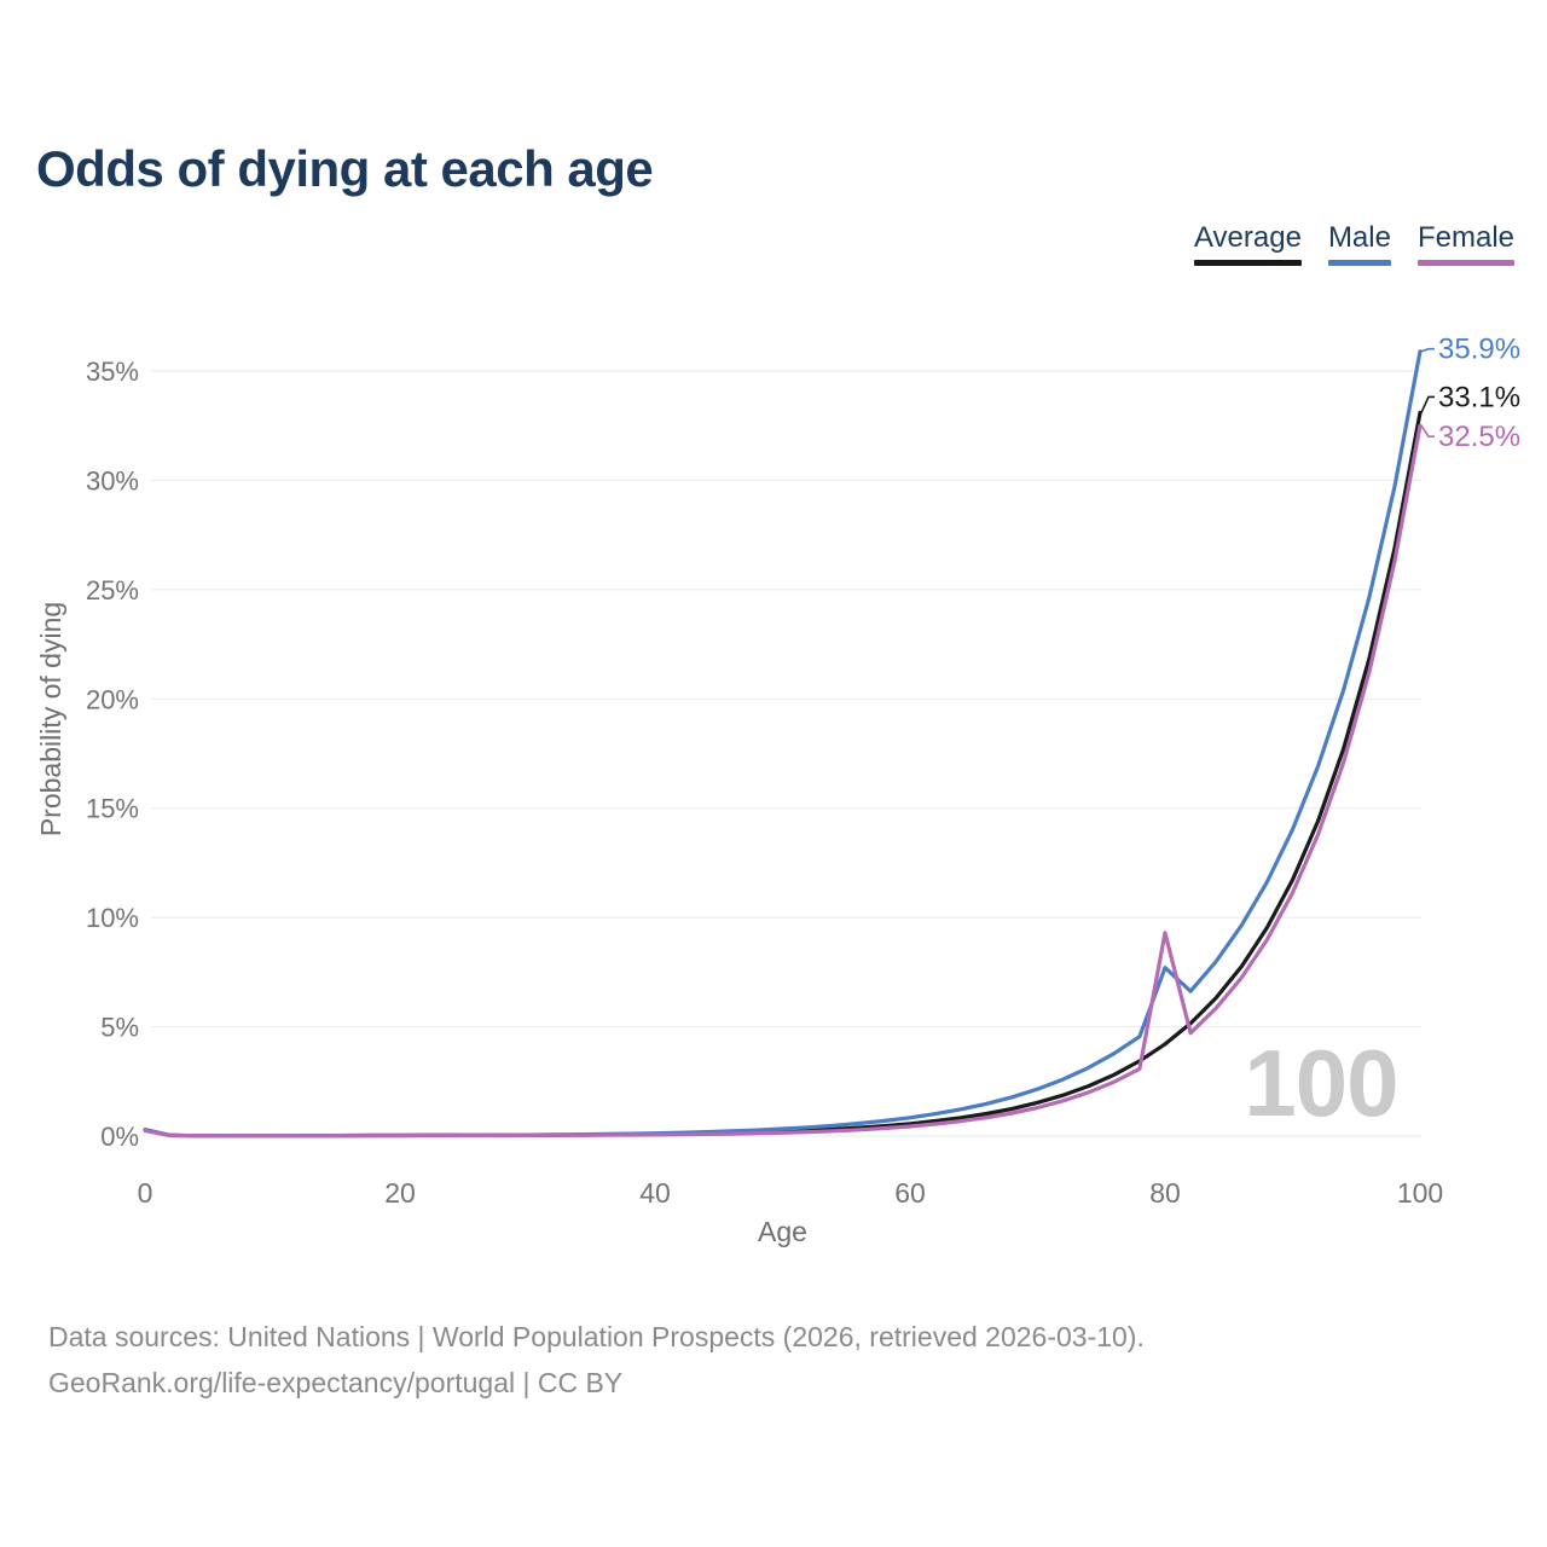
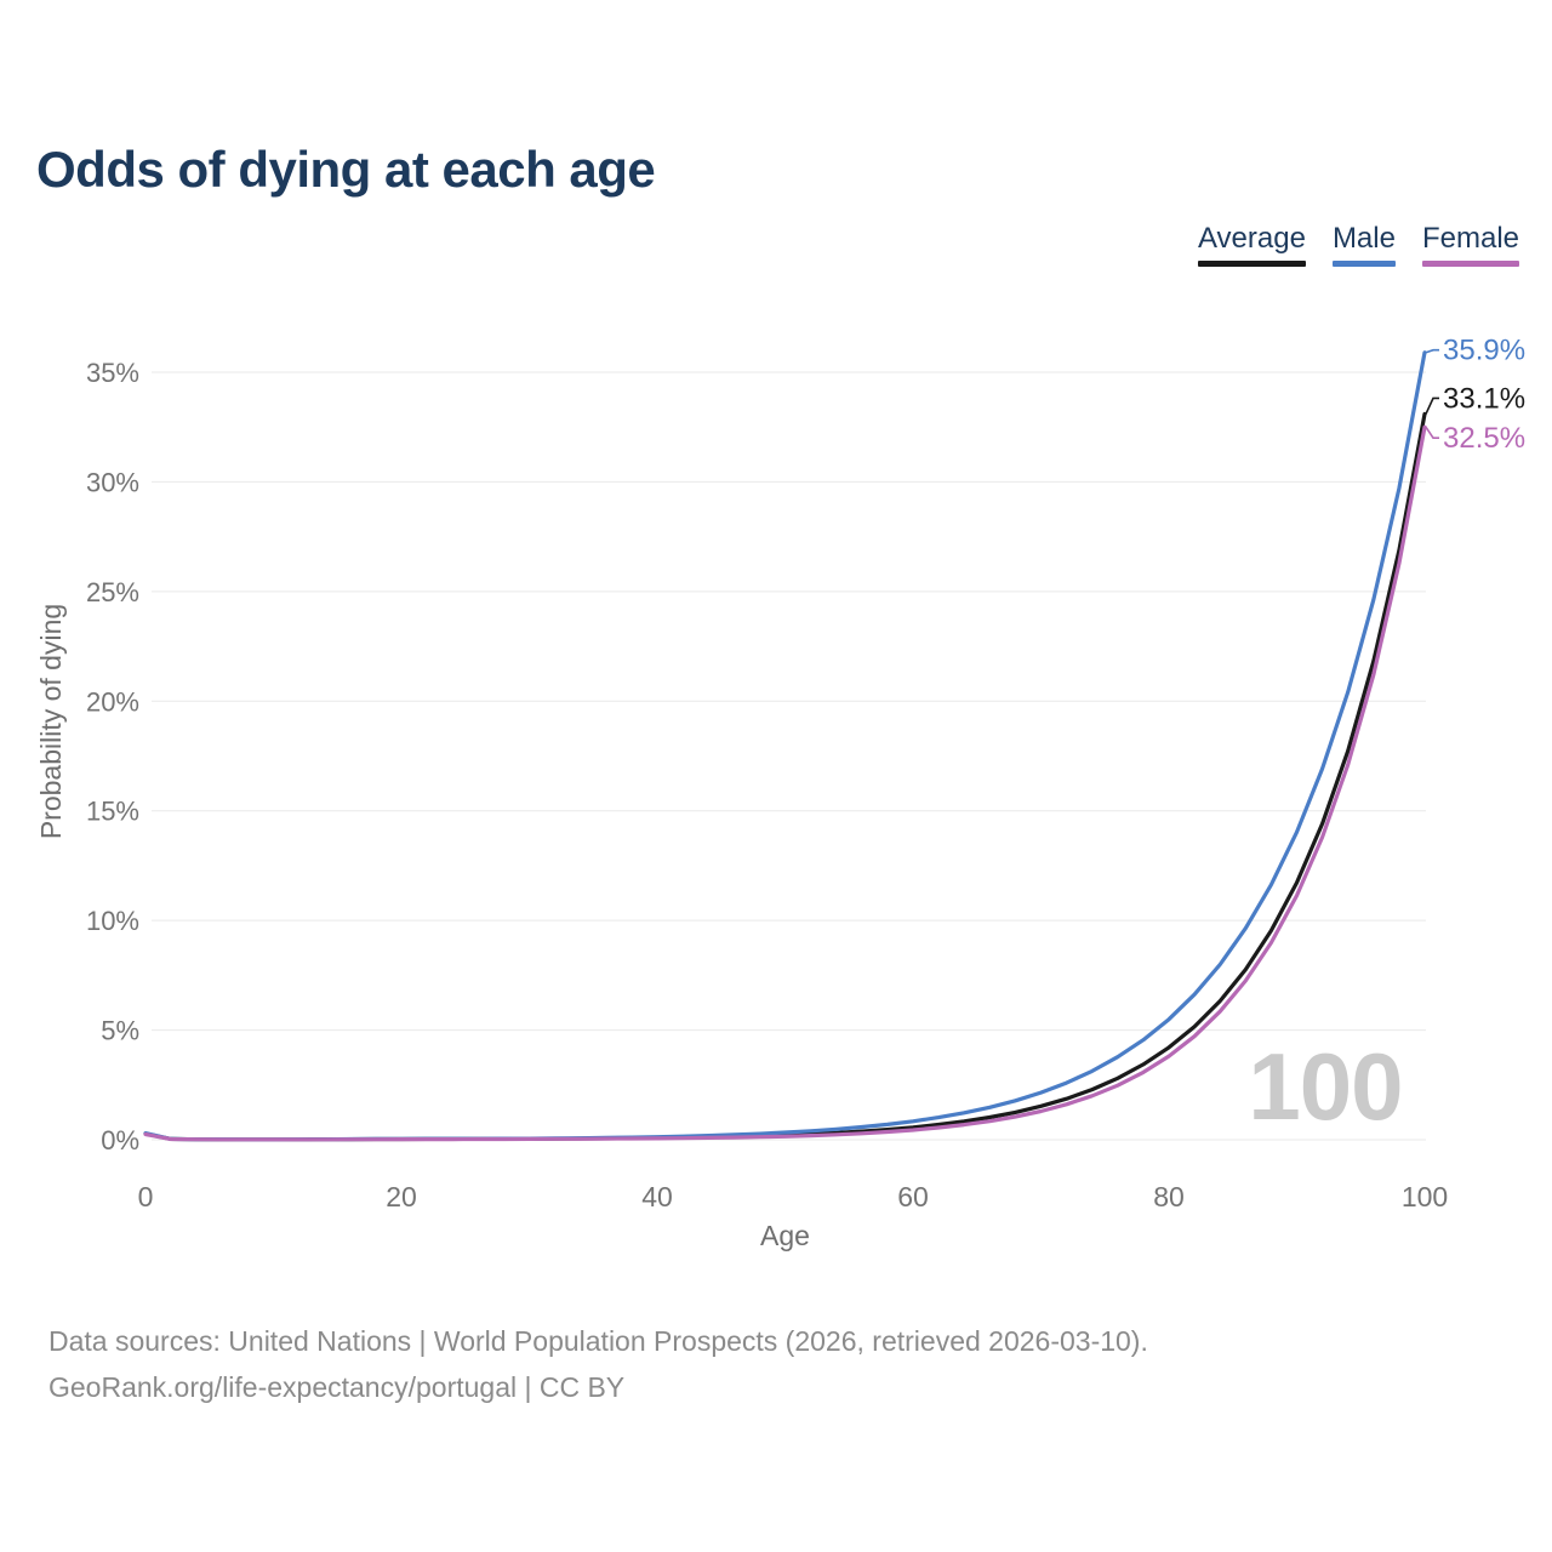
Male/80: 7.7% -> 5.5%
Female/80: 9.3% -> 3.8%
